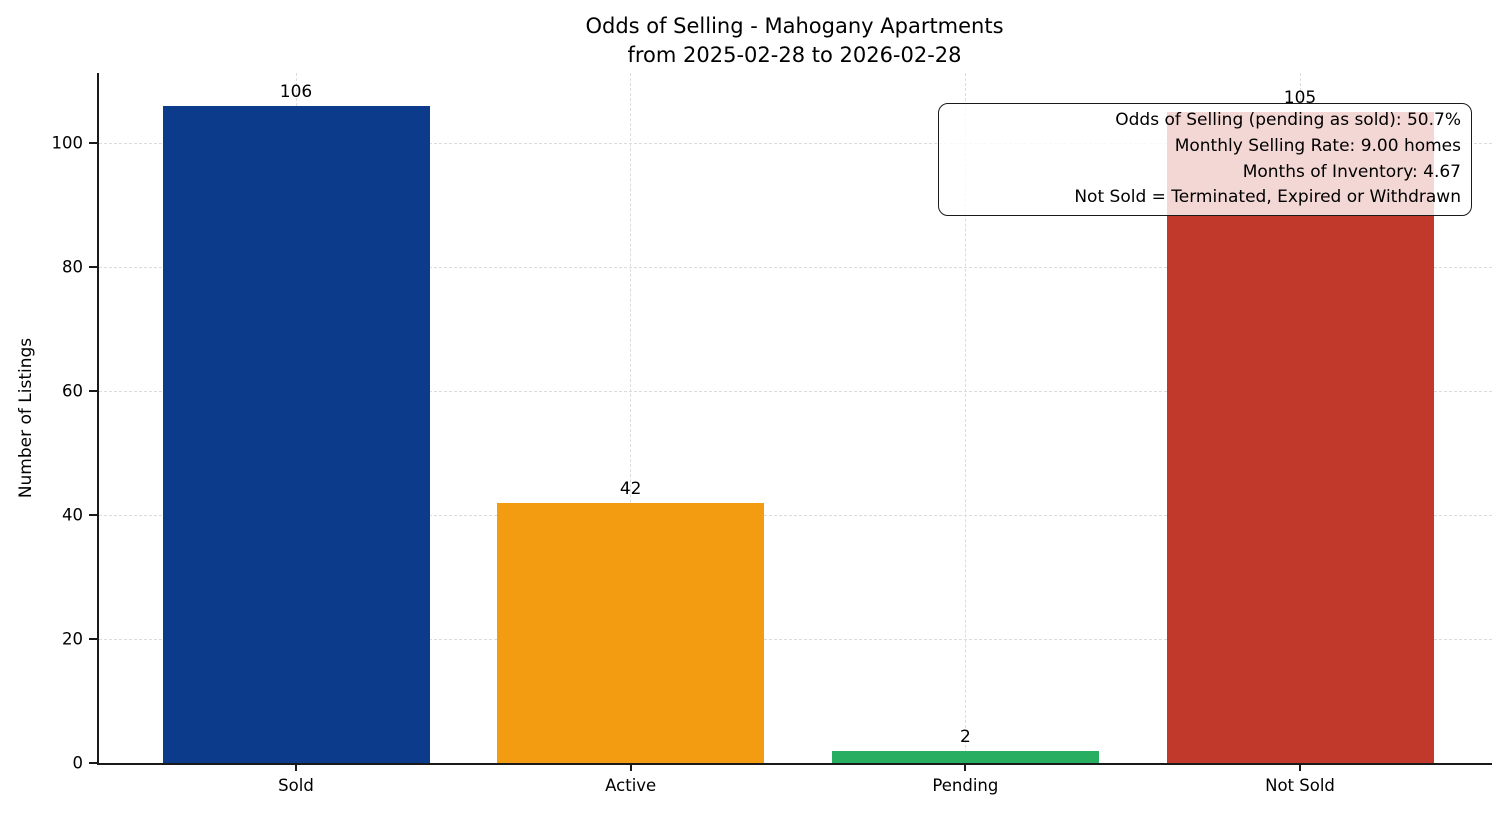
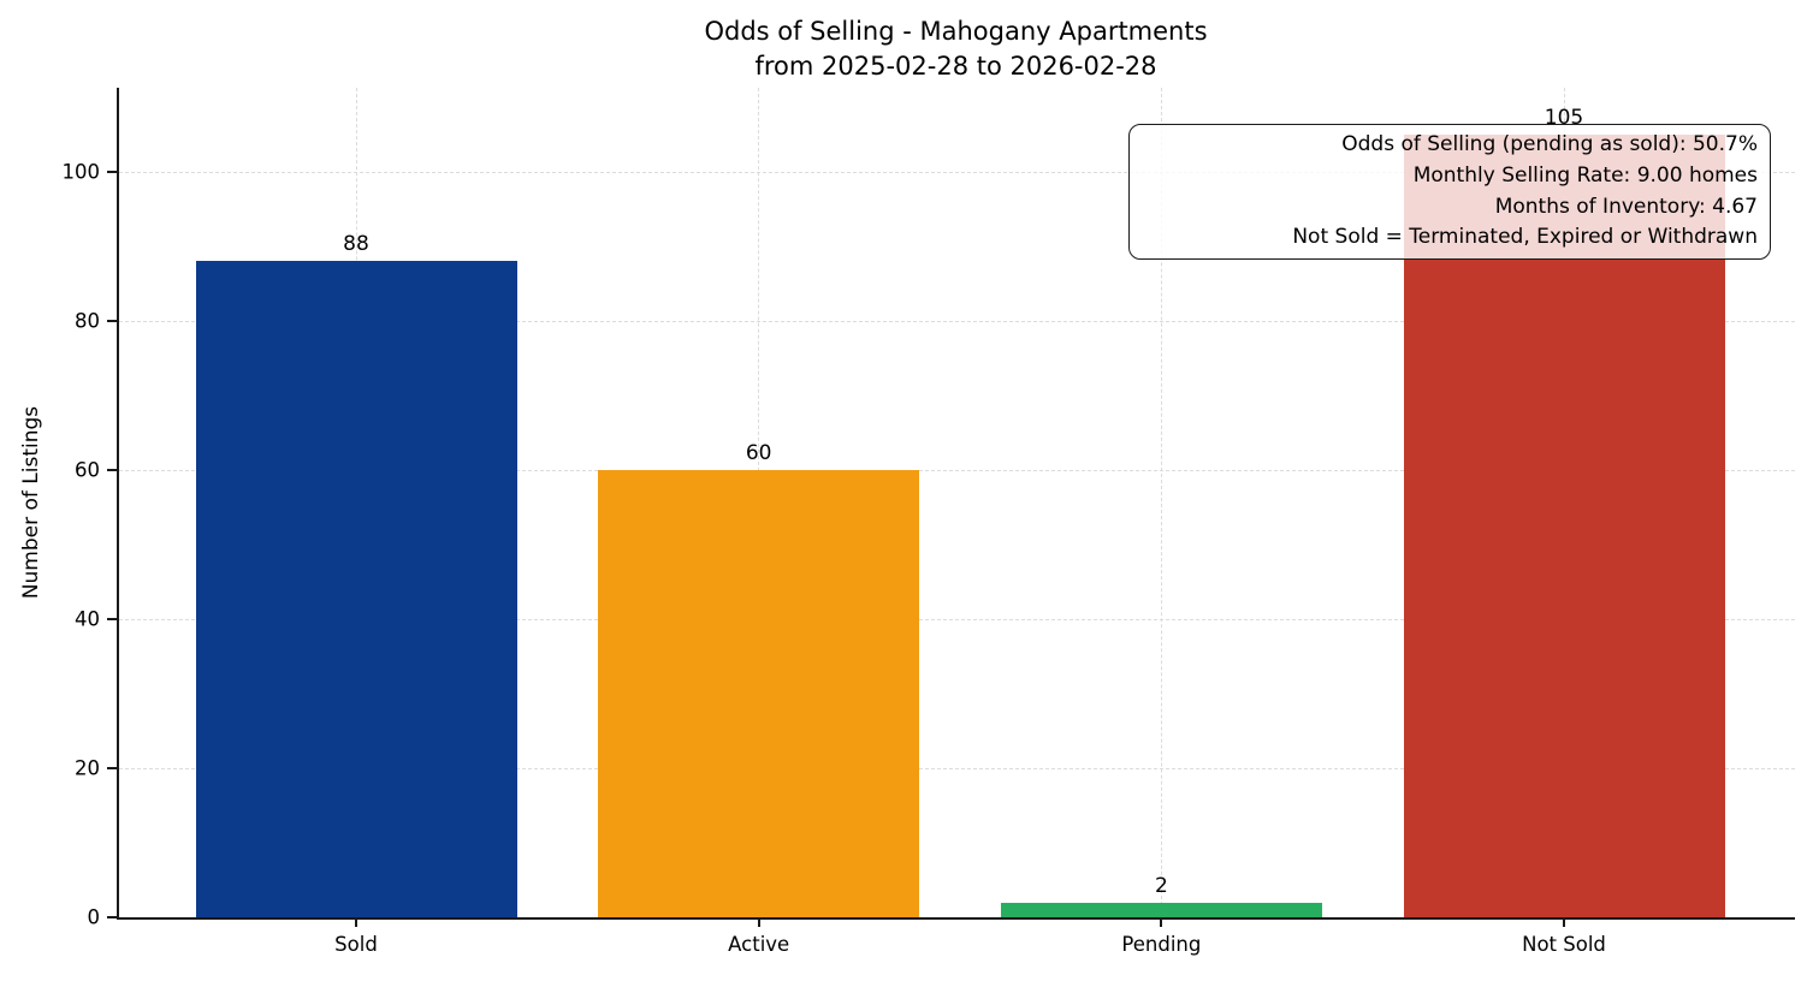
Sold: 106 -> 88
Active: 42 -> 60
